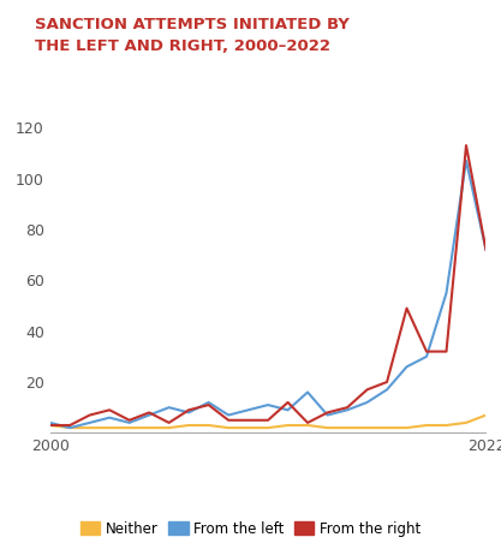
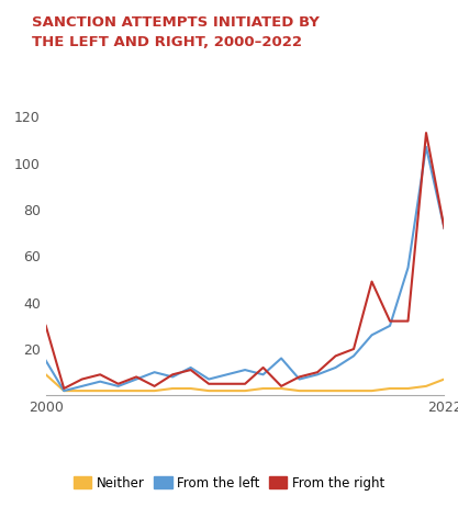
Neither/2000: 3 -> 9
From the left/2000: 4 -> 15
From the right/2000: 3 -> 30
